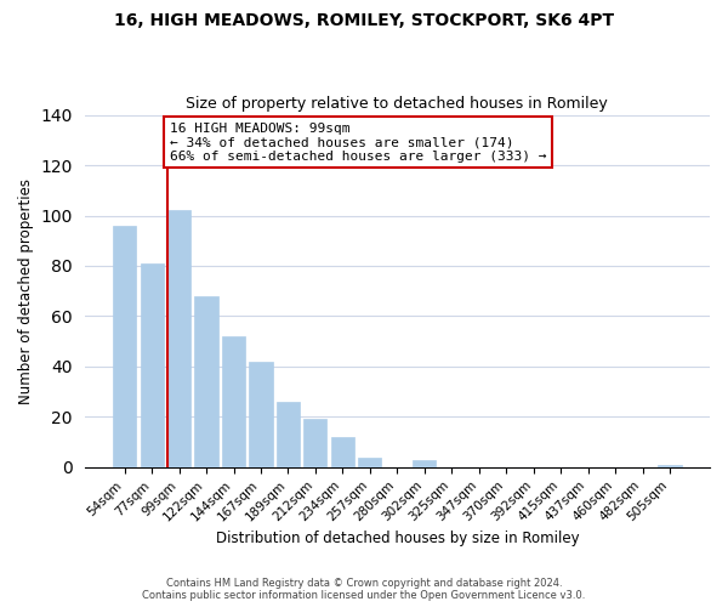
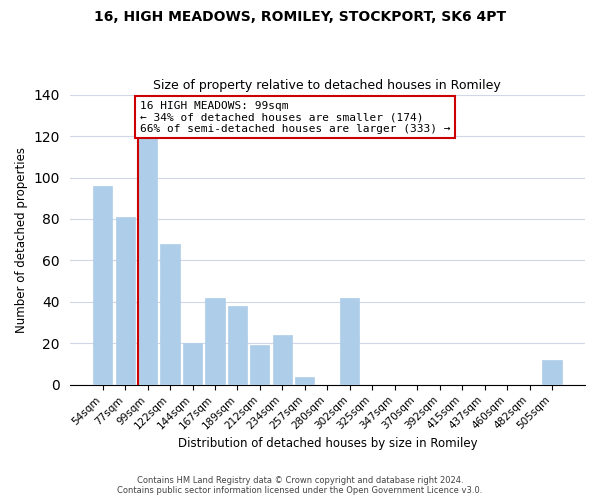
99sqm: 102 -> 119
144sqm: 52 -> 20
189sqm: 26 -> 38
234sqm: 12 -> 24
302sqm: 3 -> 42
505sqm: 1 -> 12
